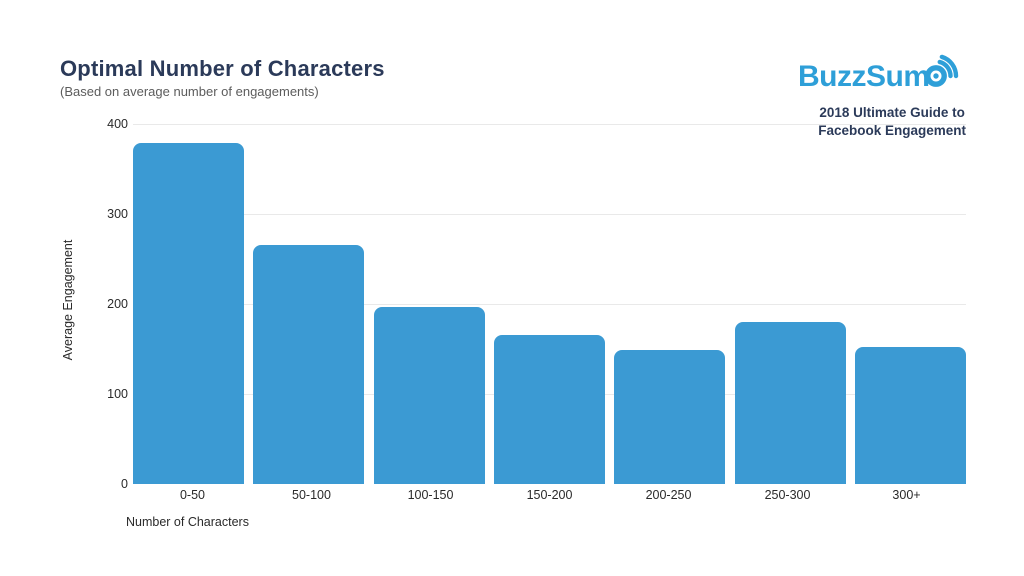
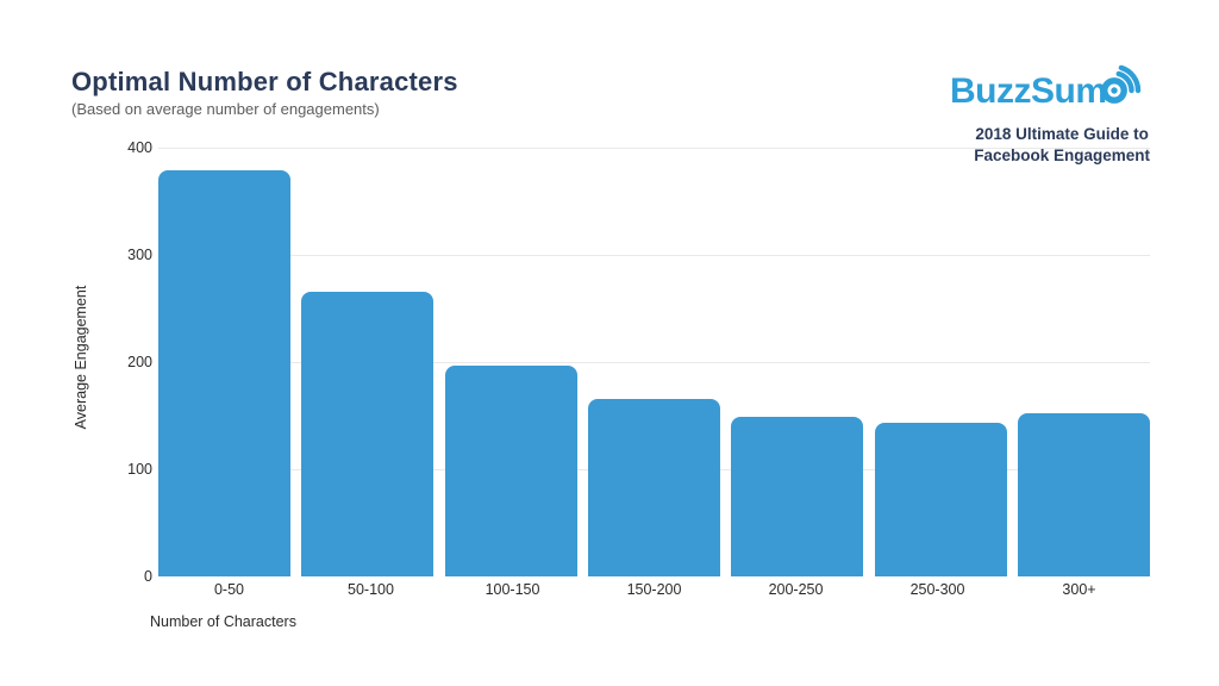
250-300: 180 -> 140
